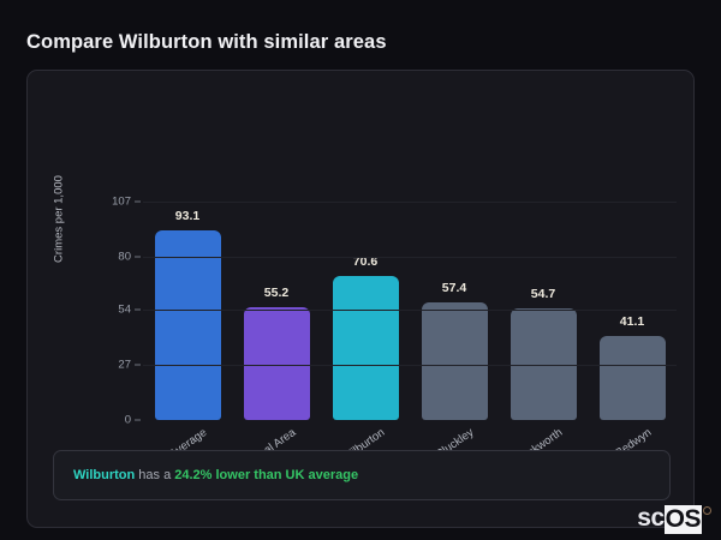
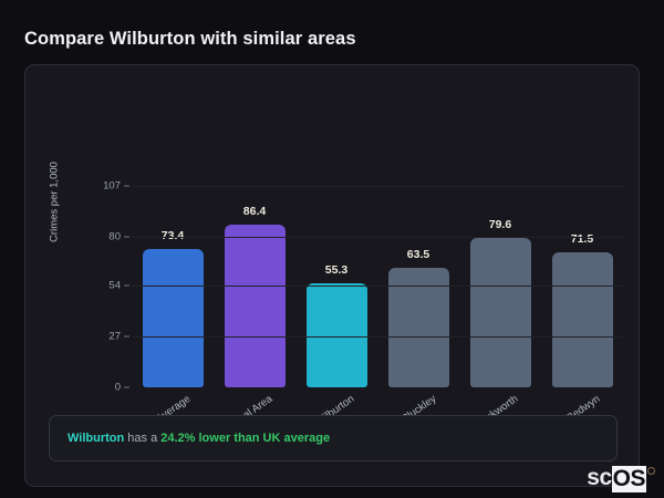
UK Average: 93.1 -> 73.4
Local Area: 55.2 -> 86.4
Wilburton: 70.6 -> 55.3
Pluckley: 57.4 -> 63.5
Low Ackworth: 54.7 -> 79.6
Great Bedwyn: 41.1 -> 71.5
